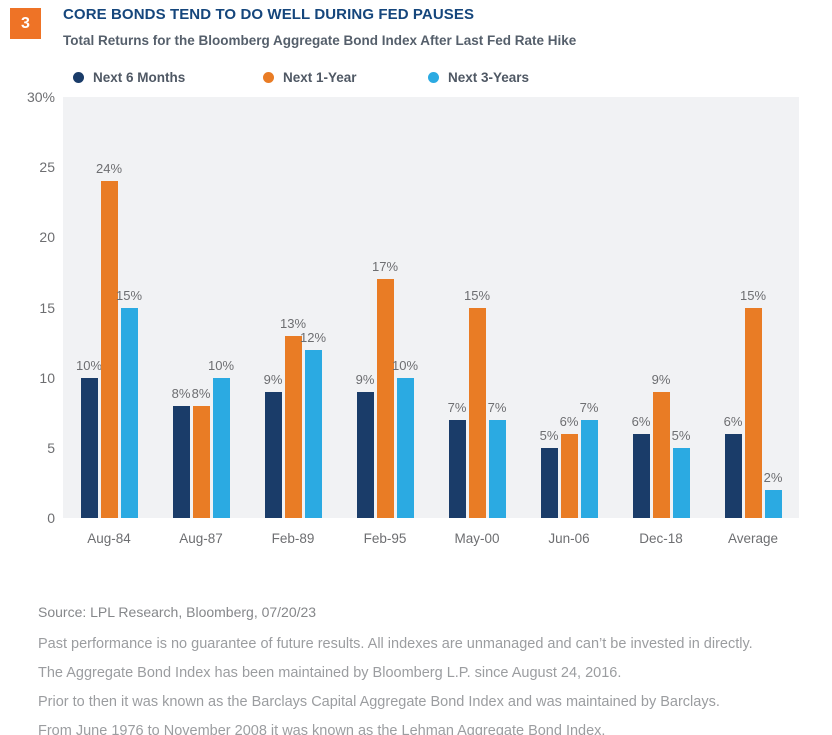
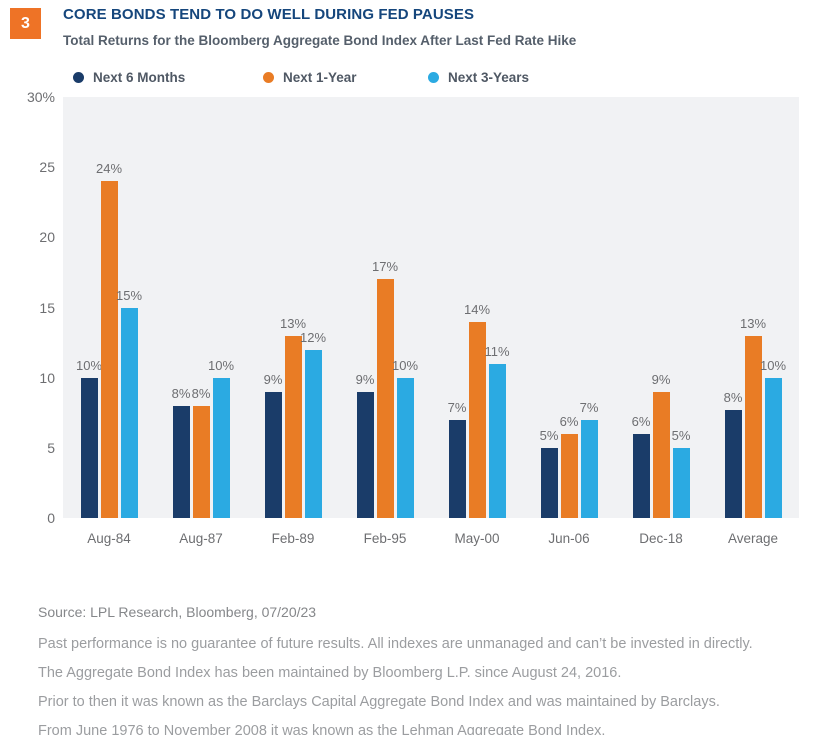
Next 1-Year/May-00: 15% -> 14%
Next 3-Years/May-00: 7% -> 11%
Next 6 Months/Average: 6% -> 8%
Next 1-Year/Average: 15% -> 13%
Next 3-Years/Average: 2% -> 10%
